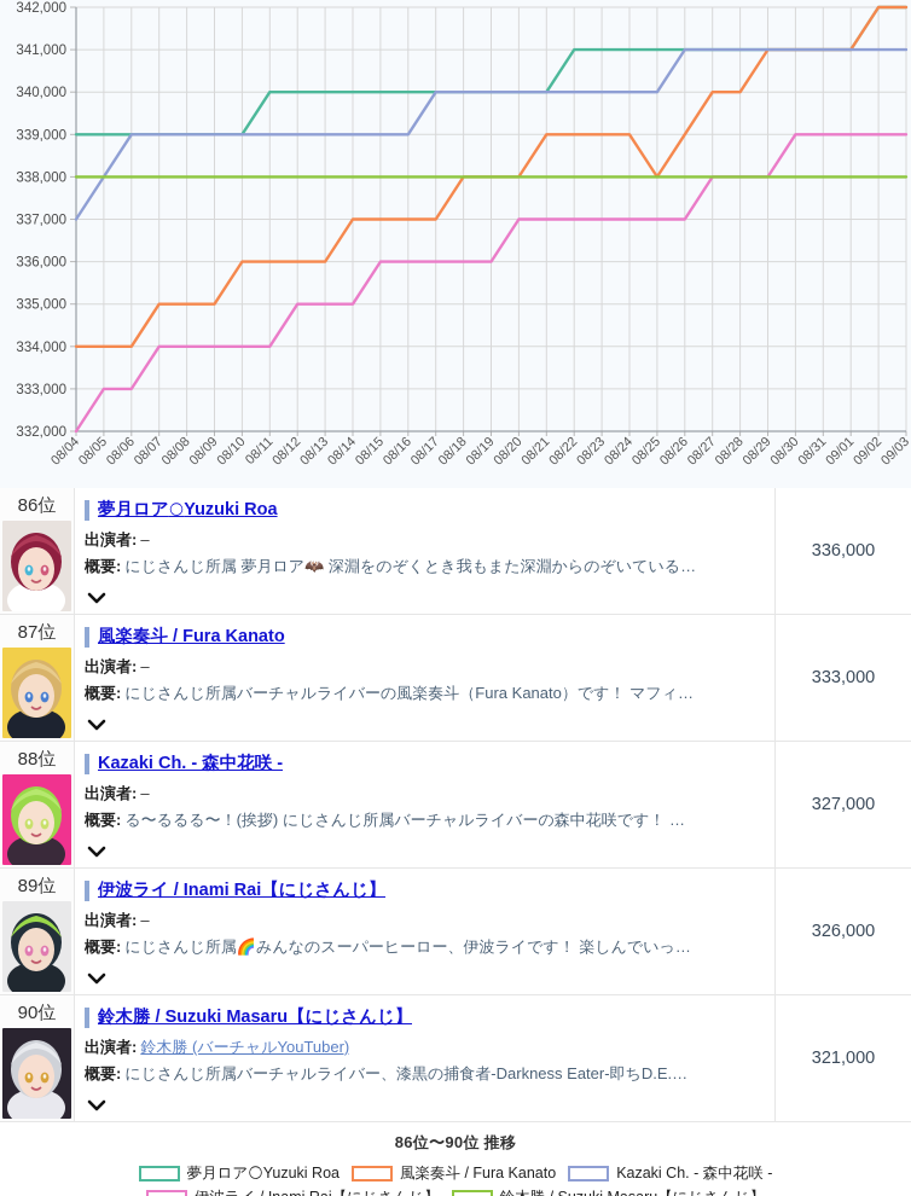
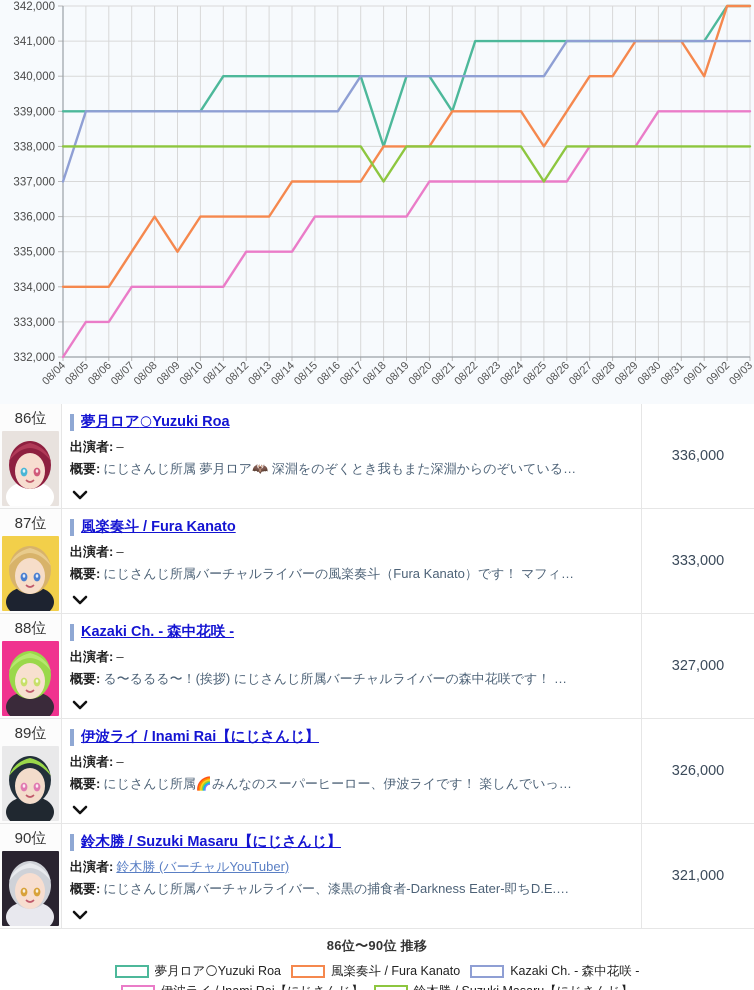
Kazaki Ch. - 森中花咲 -/08/05: 338000 -> 339000
風楽奏斗 / Fura Kanato/08/08: 335000 -> 336000
夢月ロア🌕Yuzuki Roa/08/18: 340000 -> 338000
鈴木勝 / Suzuki Masaru【にじさんじ】/08/18: 338000 -> 337000
夢月ロア🌕Yuzuki Roa/08/21: 340000 -> 339000
鈴木勝 / Suzuki Masaru【にじさんじ】/08/25: 338000 -> 337000
風楽奏斗 / Fura Kanato/09/01: 341000 -> 340000
